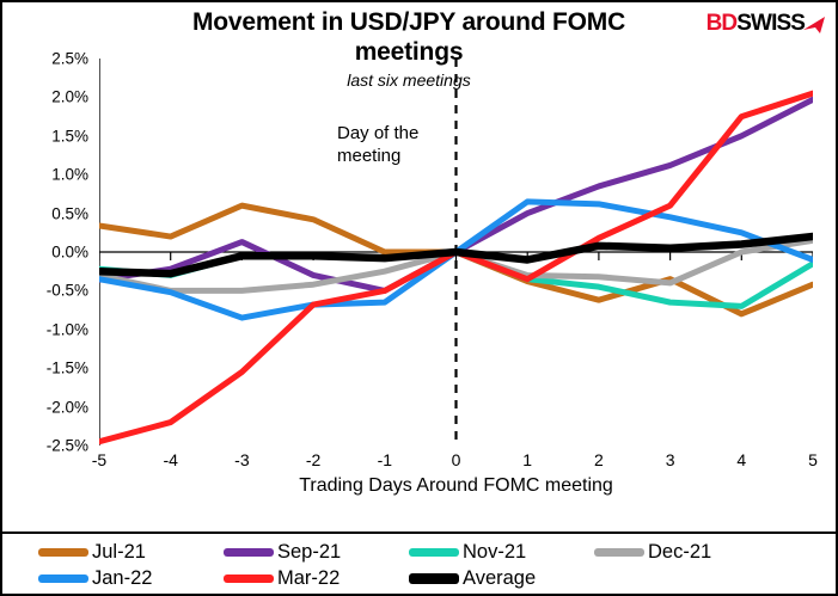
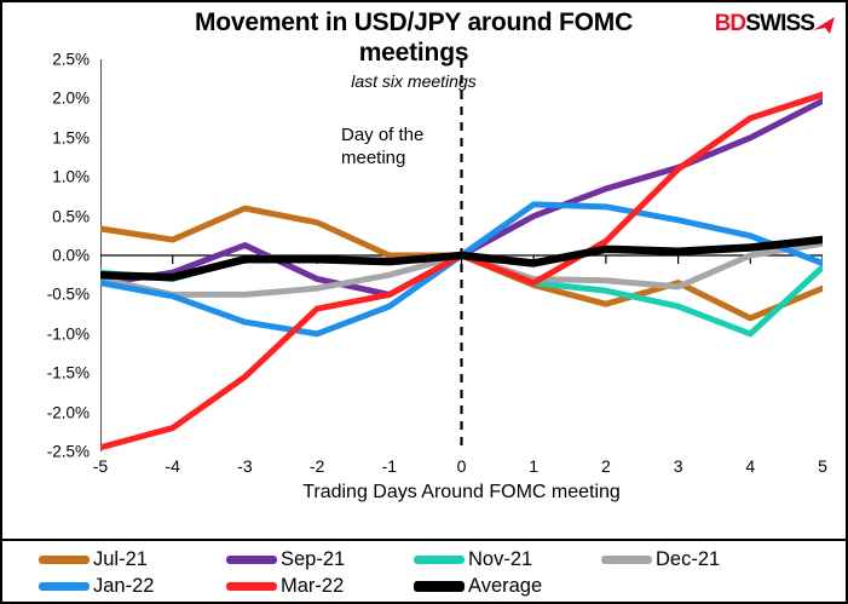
Jan-22/-2: -0.7% -> -1.0%
Mar-22/3: 0.6% -> 1.1%
Nov-21/4: -0.7% -> -1.0%
